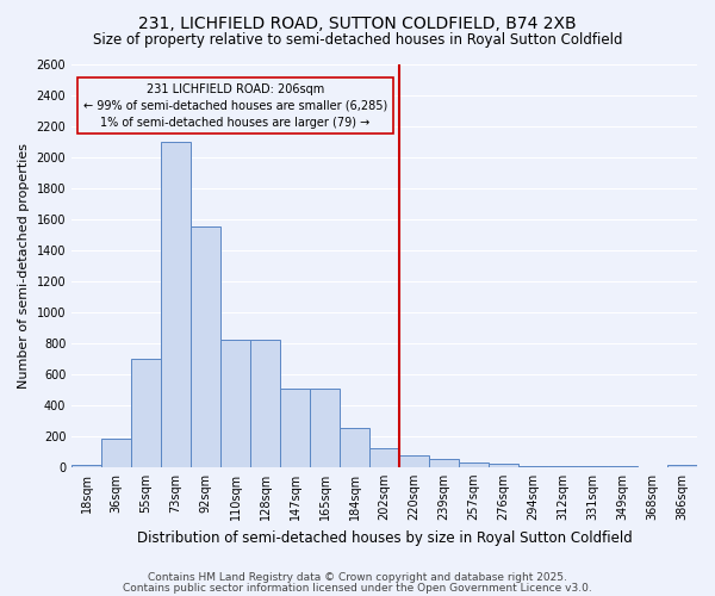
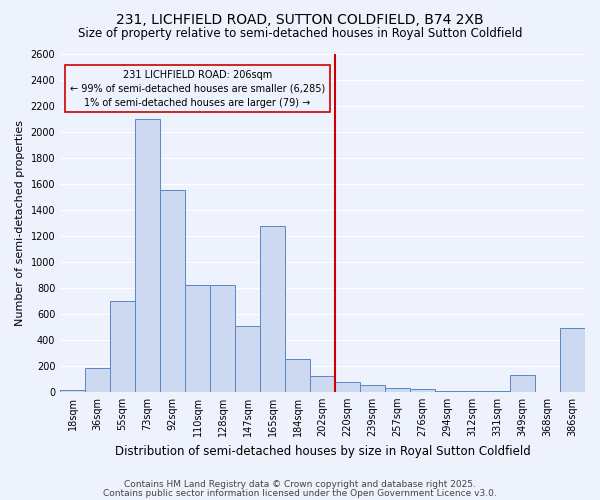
165sqm: 500 -> 1280
349sqm: 0 -> 130
386sqm: 20 -> 490
